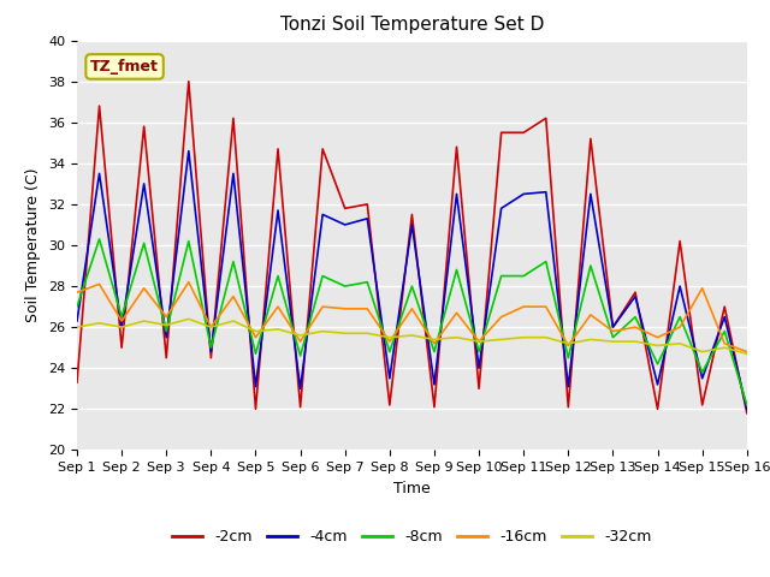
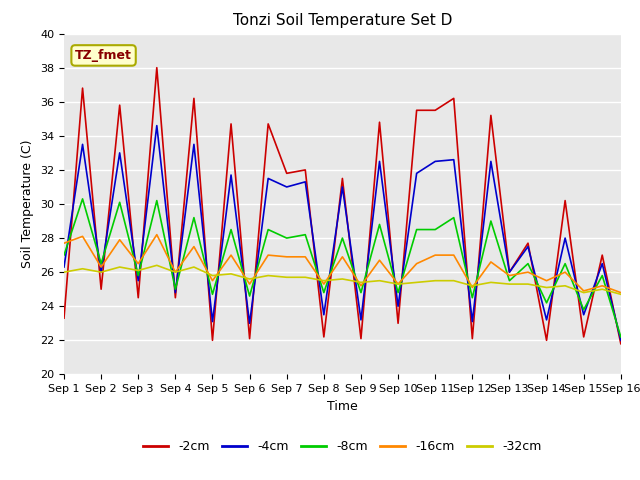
-16cm/Sep 15: 27.9 -> 24.9
